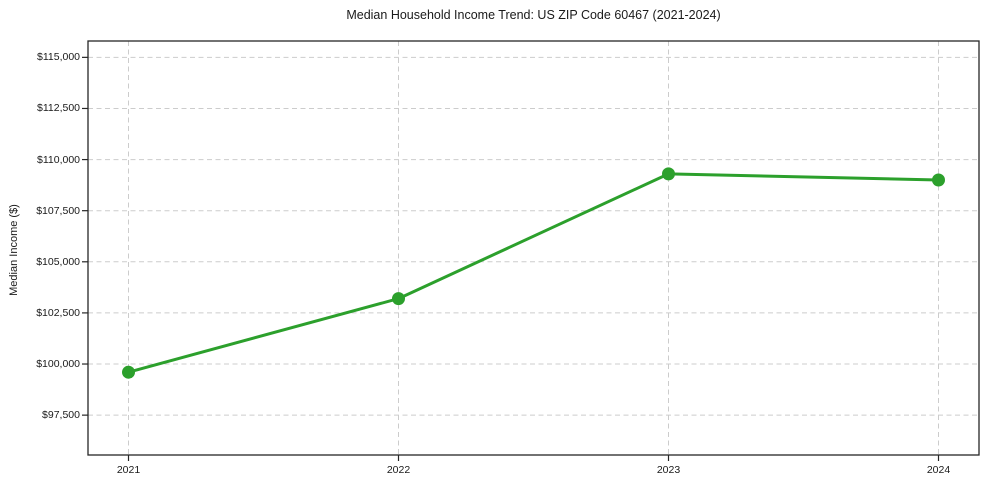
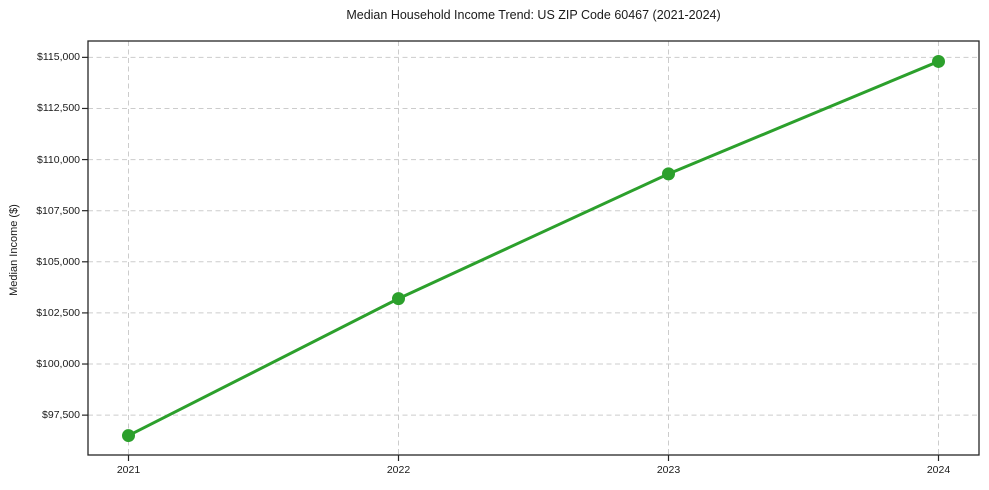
2021: $99600 -> $96500
2024: $109000 -> $114800
